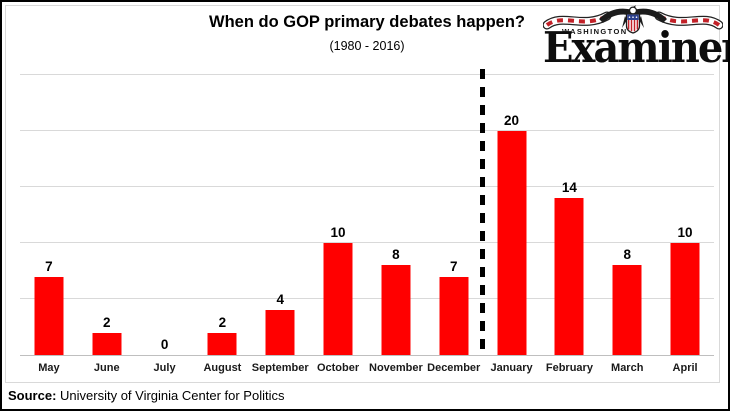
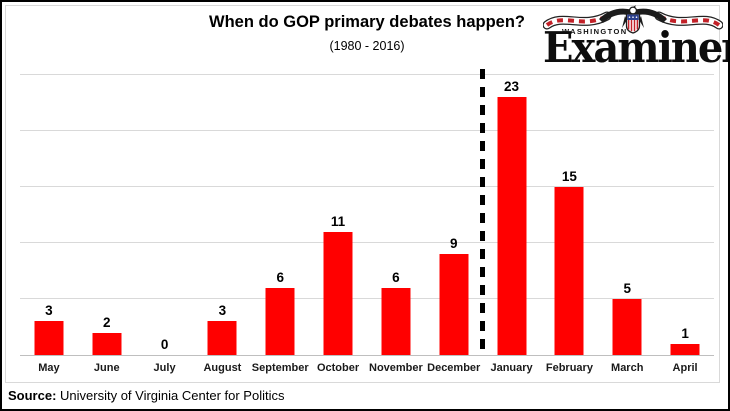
May: 7 -> 3
August: 2 -> 3
September: 4 -> 6
October: 10 -> 11
November: 8 -> 6
December: 7 -> 9
January: 20 -> 23
February: 14 -> 15
March: 8 -> 5
April: 10 -> 1
